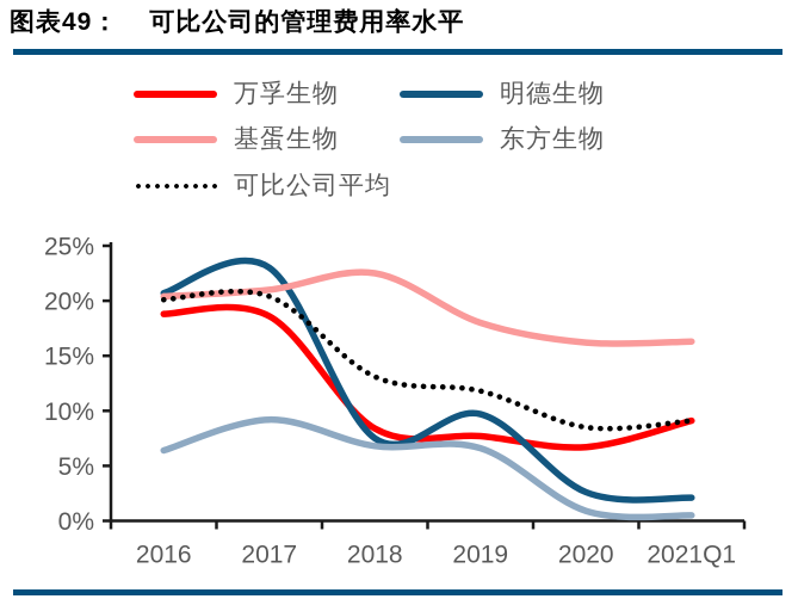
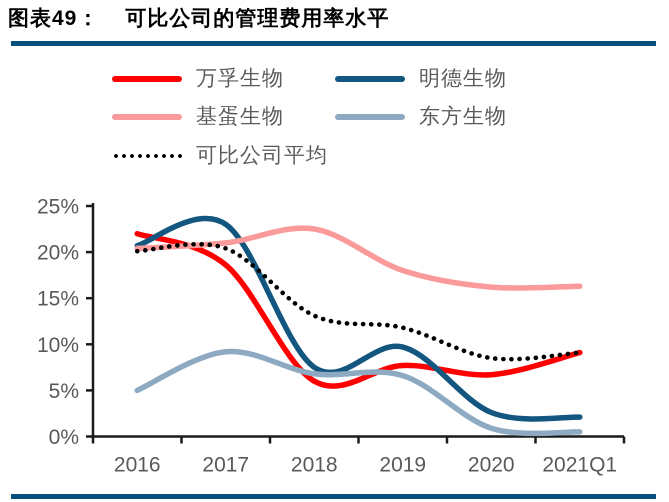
万孚生物/2016: 19% -> 22%
东方生物/2016: 6% -> 5%
万孚生物/2018: 8% -> 6%
